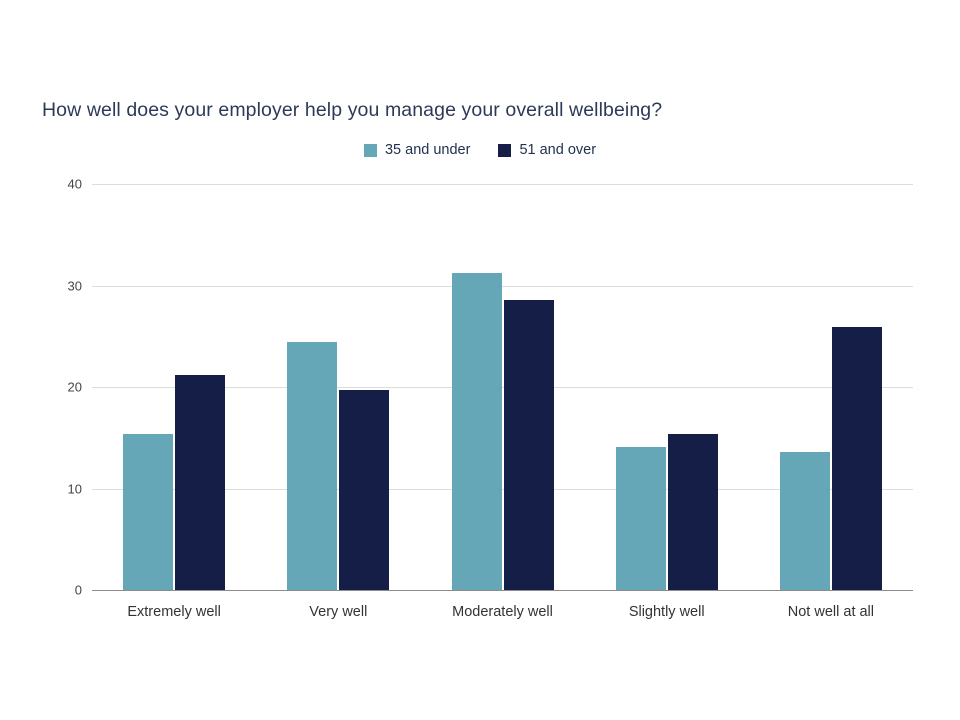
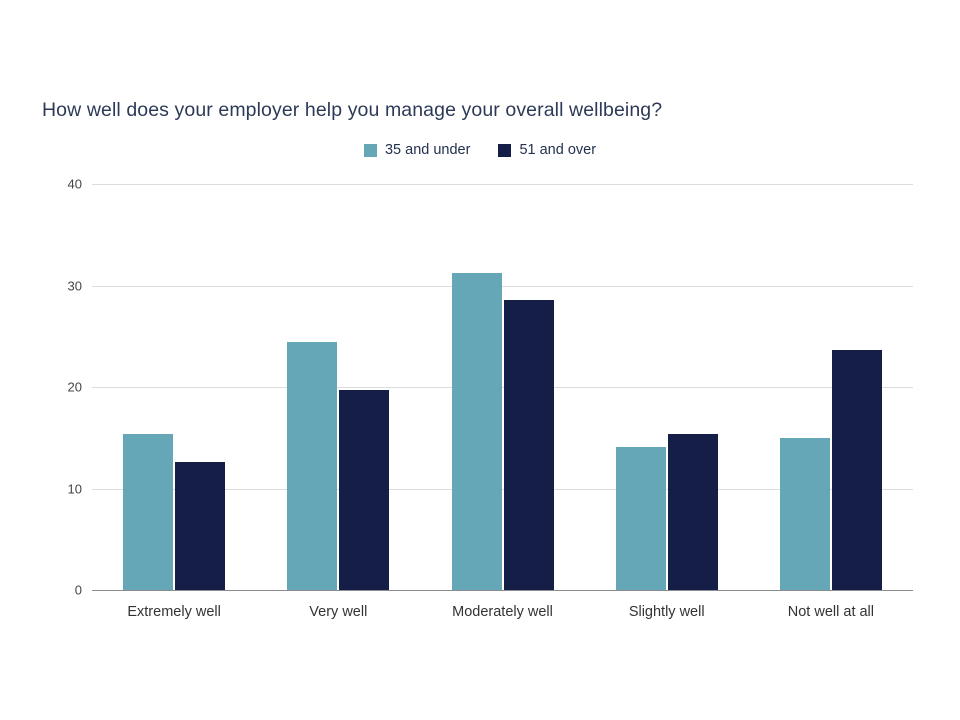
51 and over/Extremely well: 21.2 -> 12.6
35 and under/Not well at all: 13.6 -> 15.0
51 and over/Not well at all: 25.9 -> 23.6
